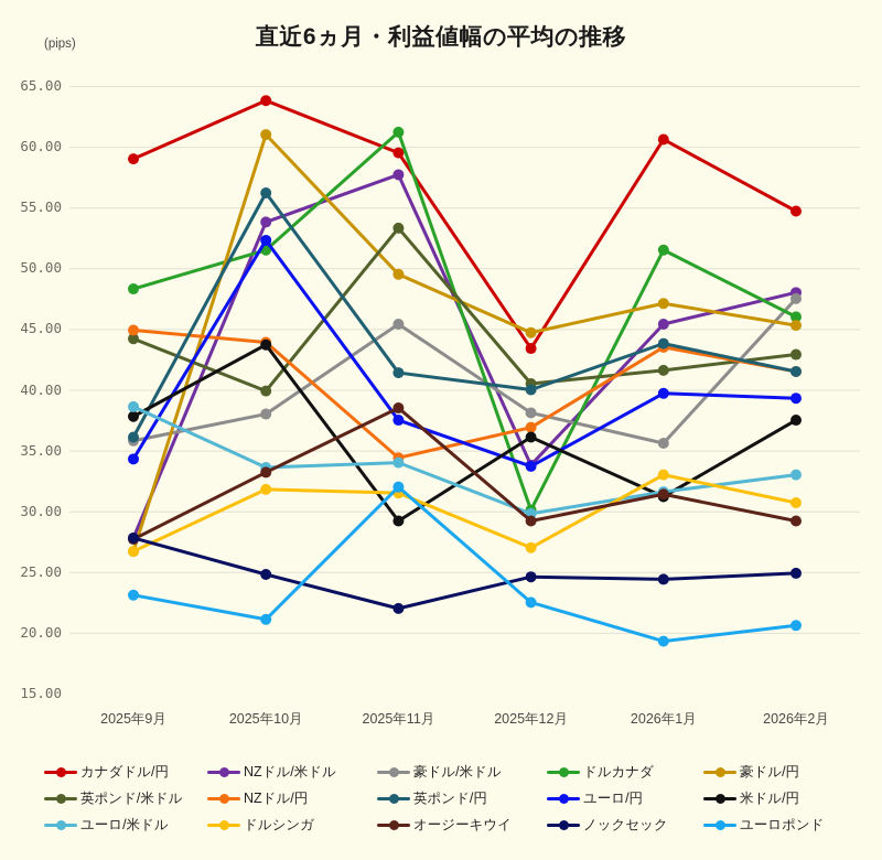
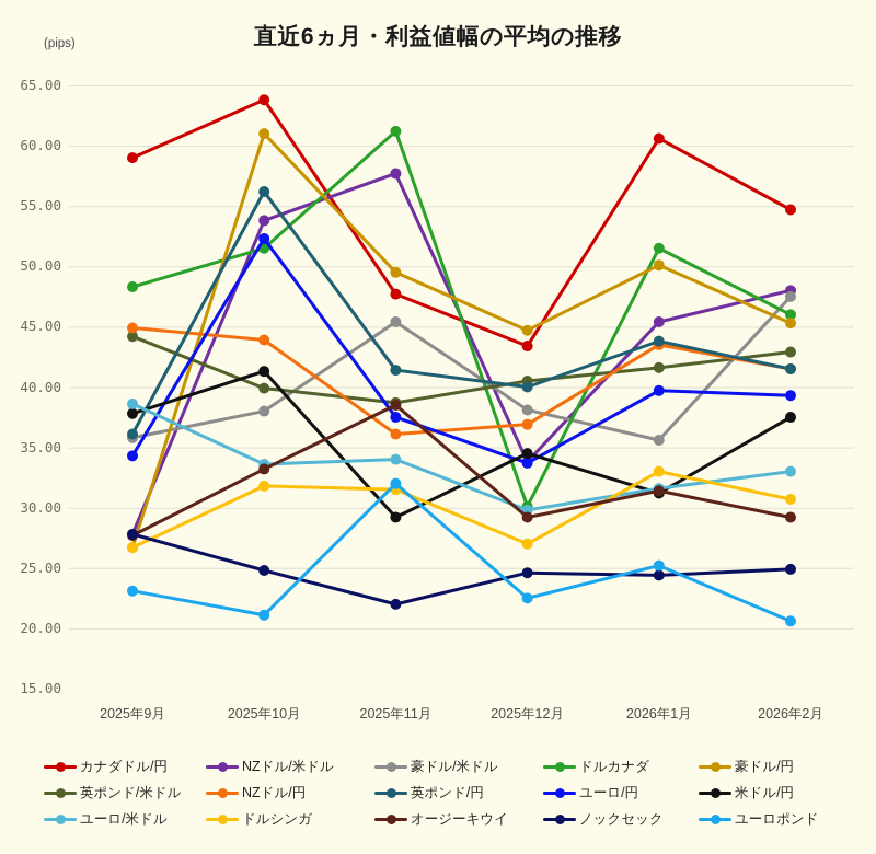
米ドル/円/2025年10月: 43.7 -> 41.3
カナダドル/円/2025年11月: 59.5 -> 47.7
英ポンド/米ドル/2025年11月: 53.3 -> 38.7
NZドル/円/2025年11月: 34.4 -> 36.1
米ドル/円/2025年12月: 36.1 -> 34.5
豪ドル/円/2026年1月: 47.1 -> 50.1
ユーロポンド/2026年1月: 19.3 -> 25.2
